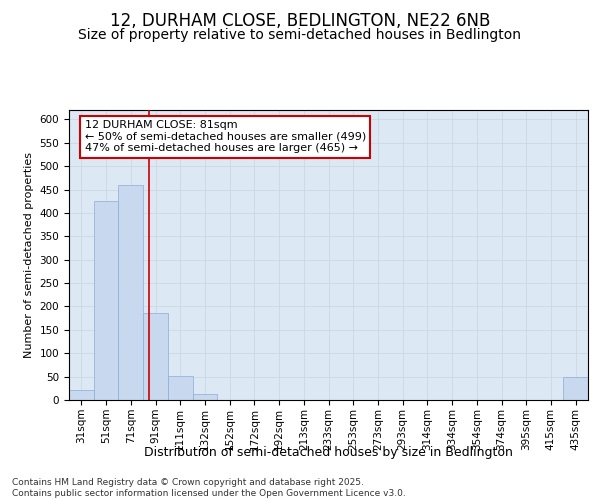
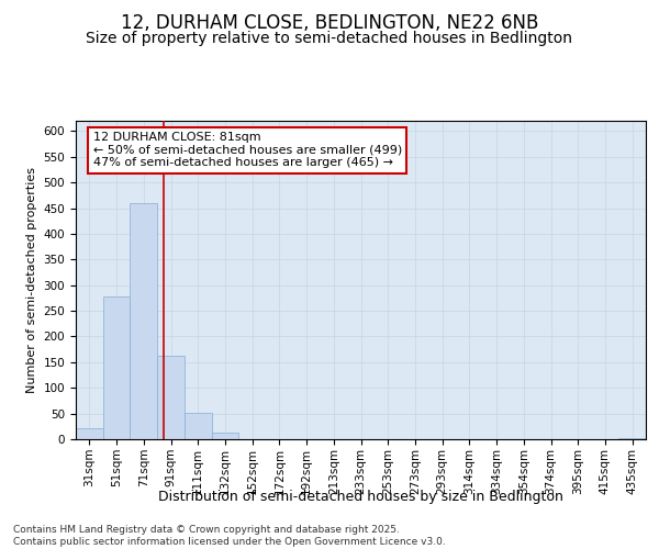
51sqm: 425 -> 278
91sqm: 185 -> 162
435sqm: 50 -> 2
